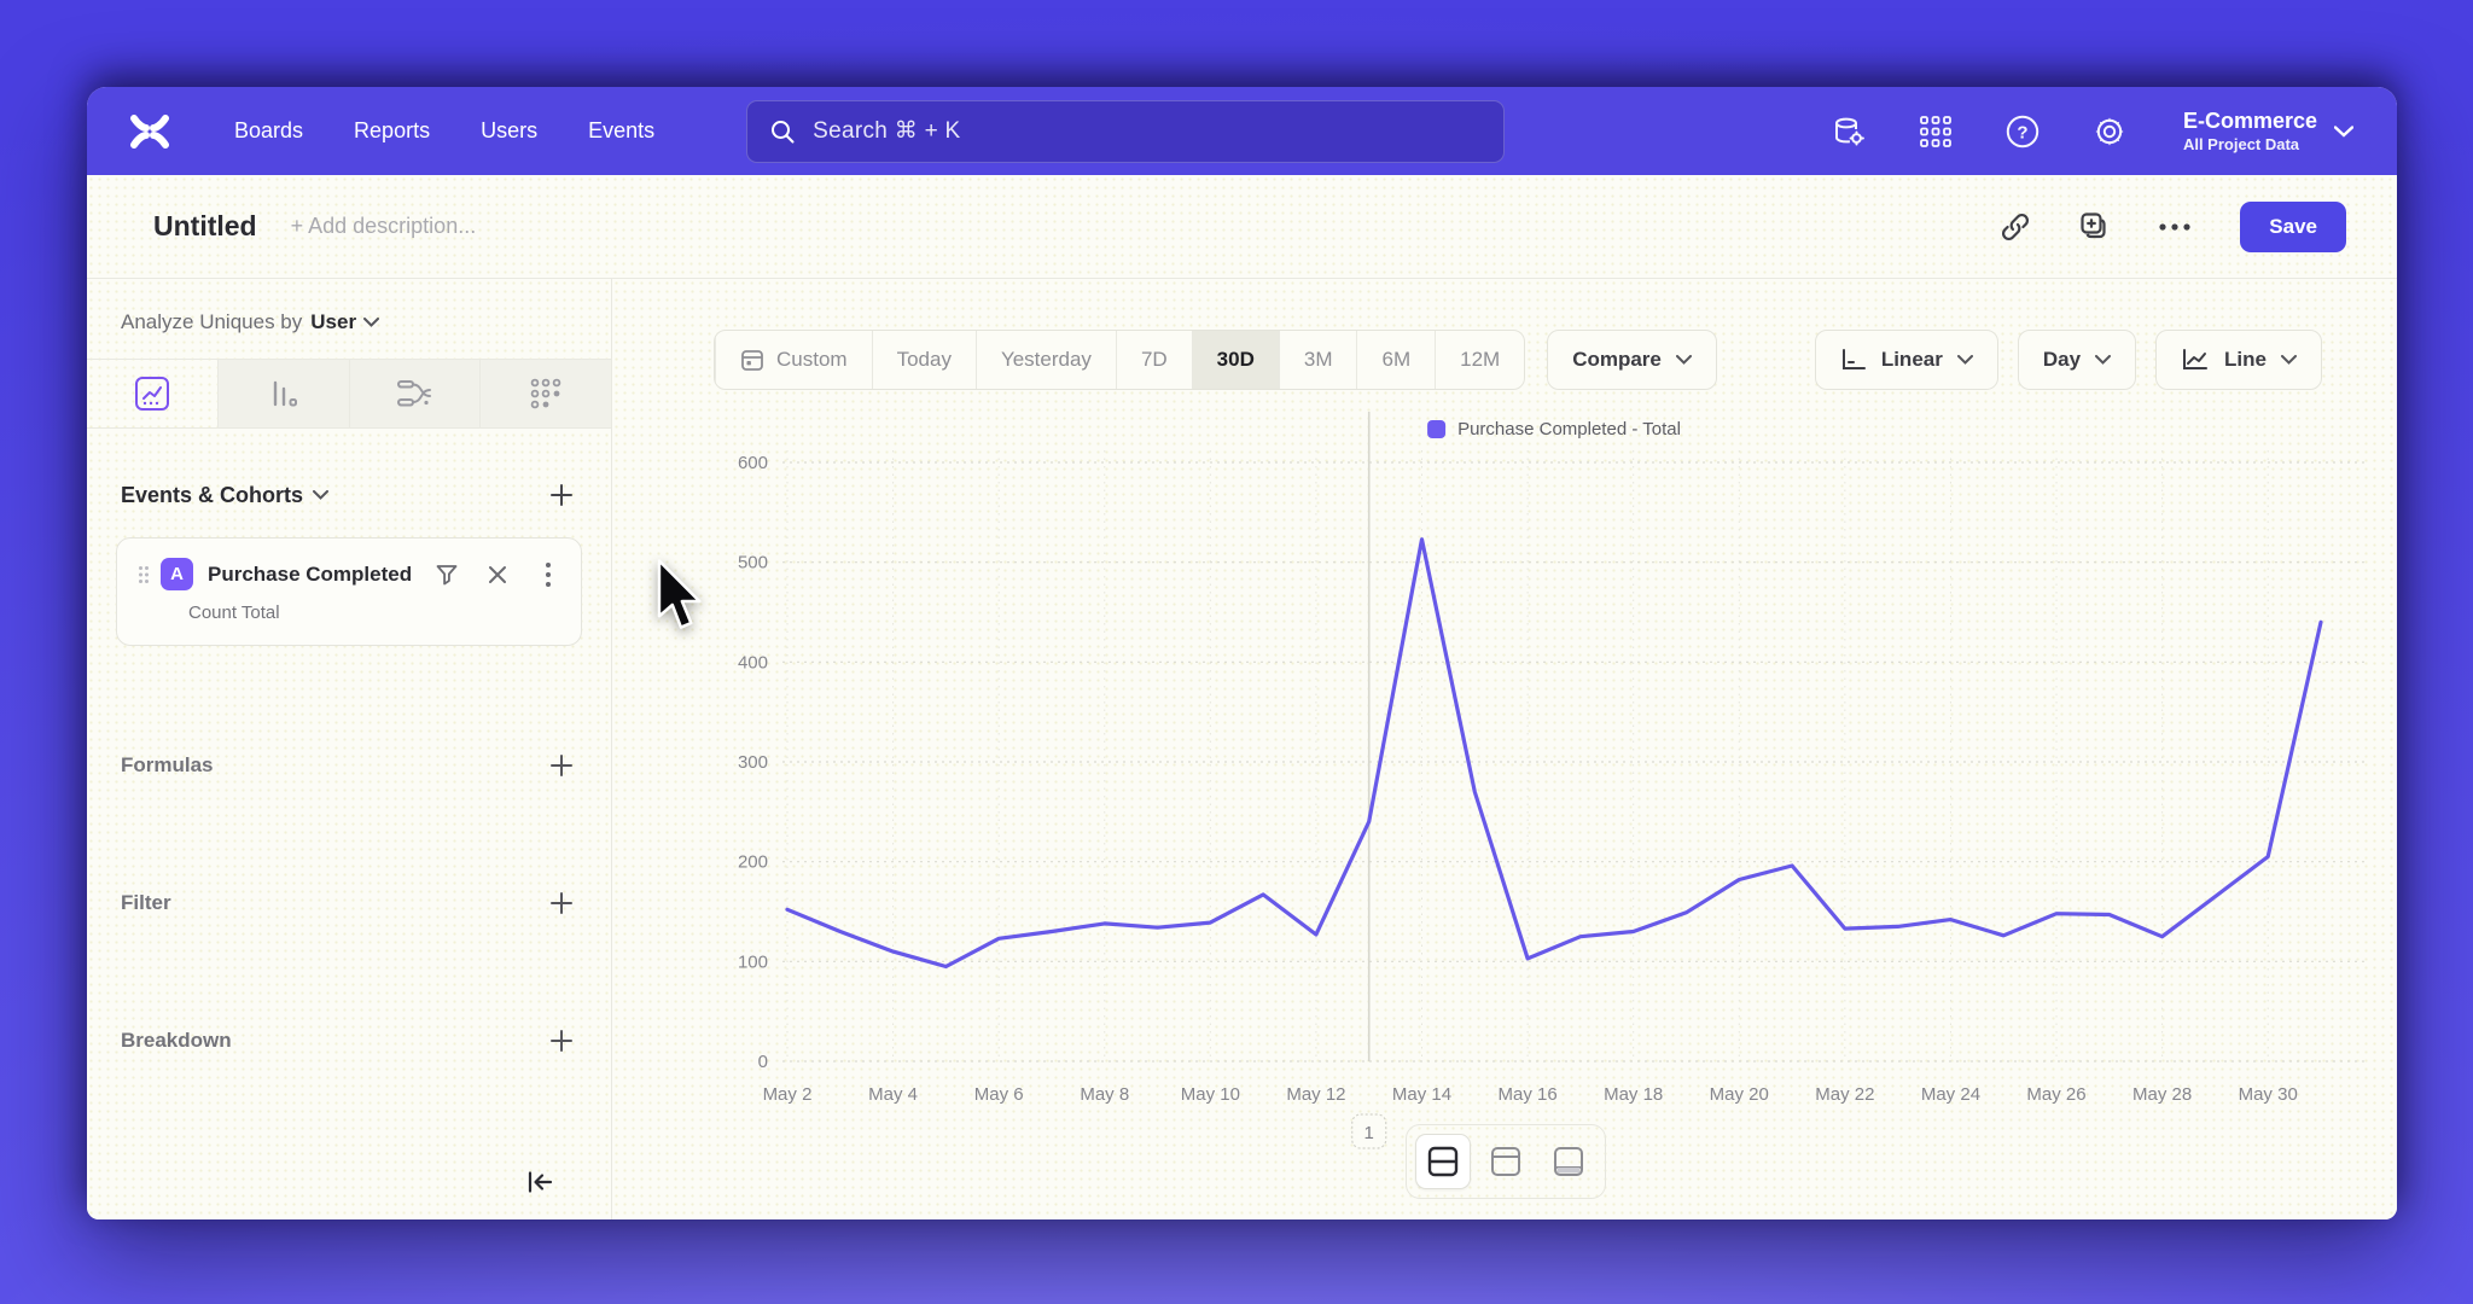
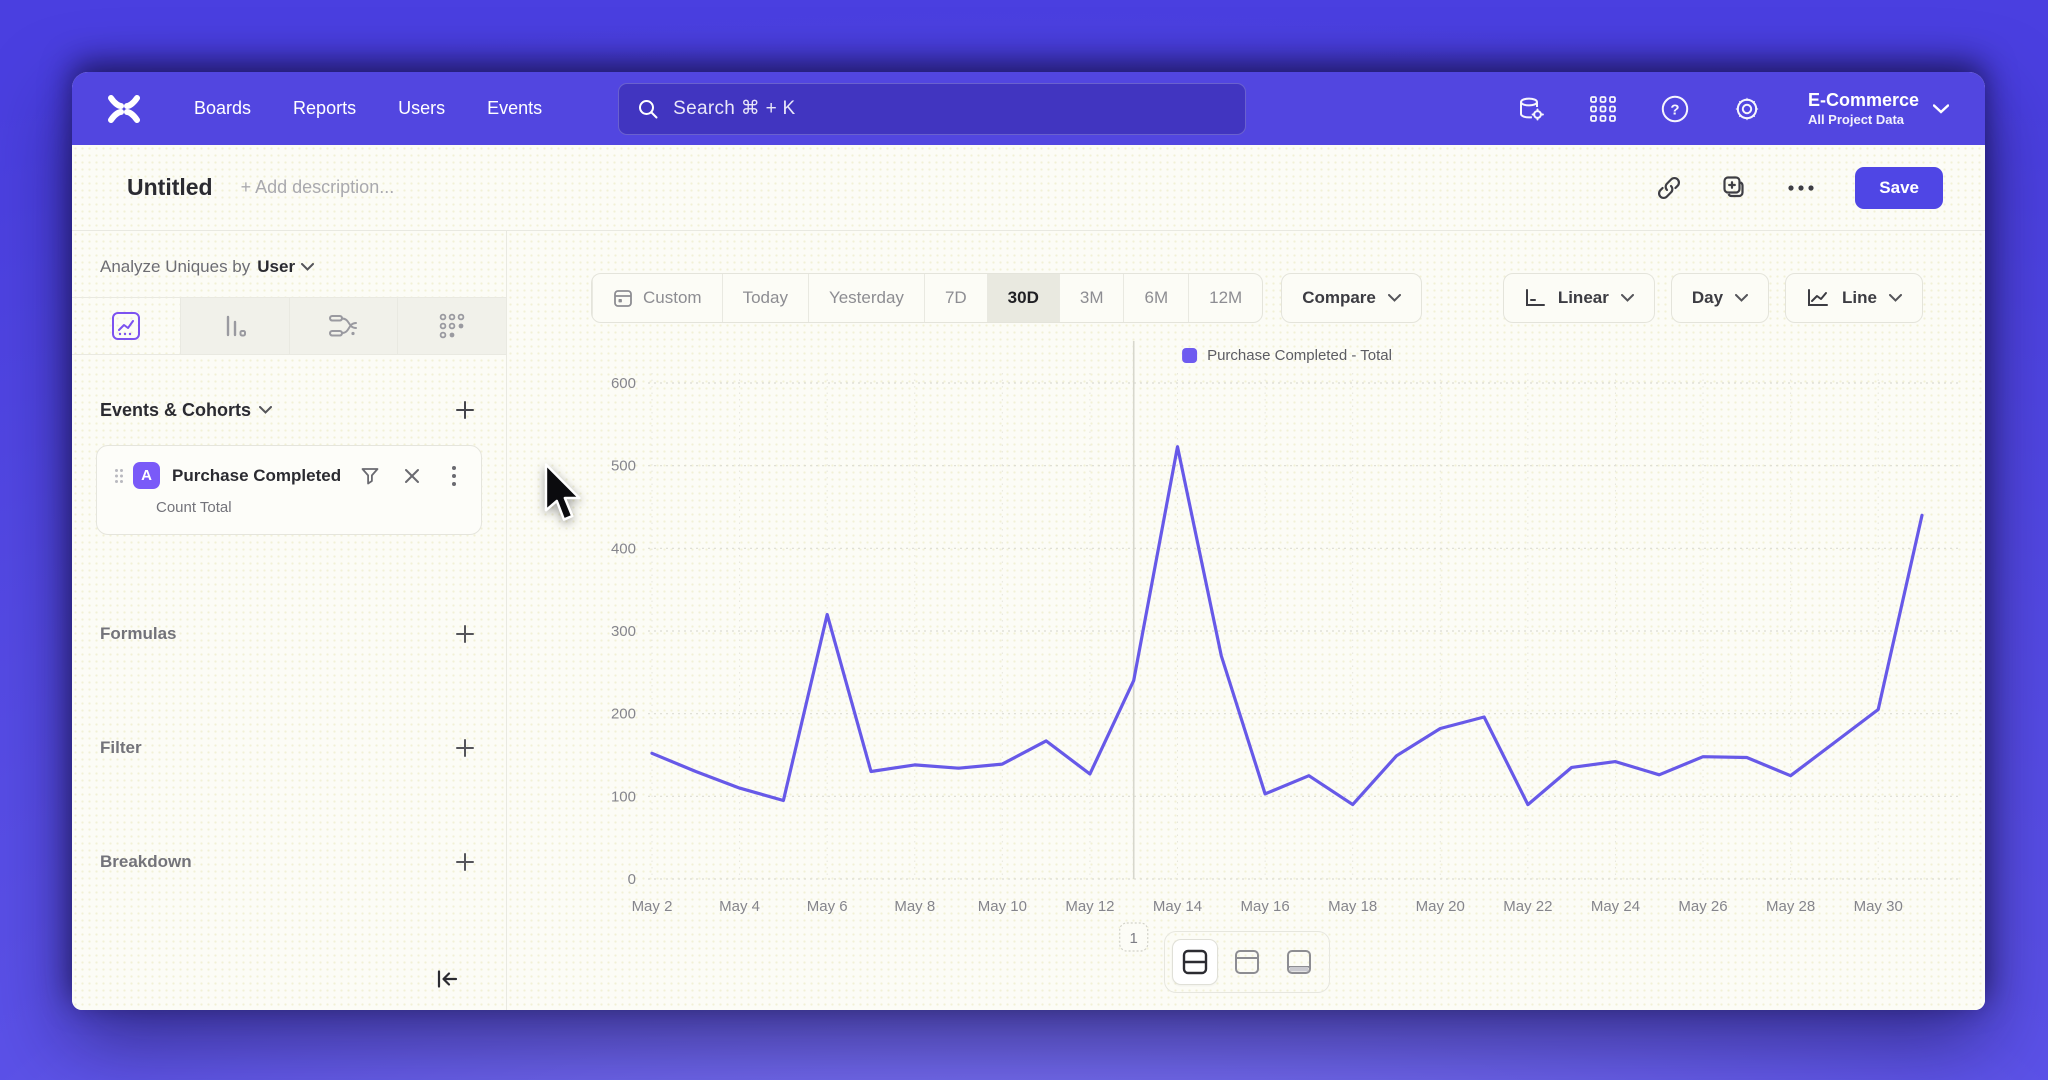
May 6: 120 -> 320
May 18: 130 -> 90
May 22: 130 -> 90
